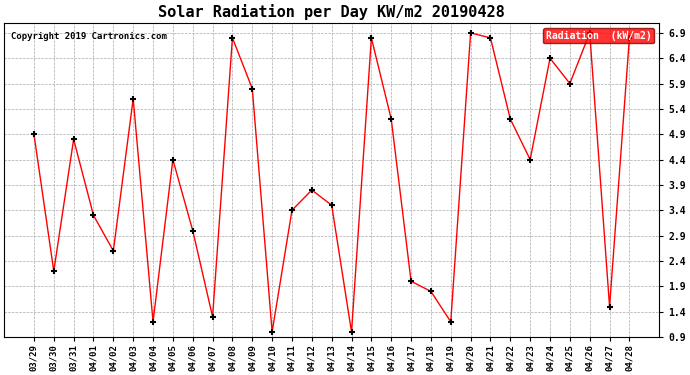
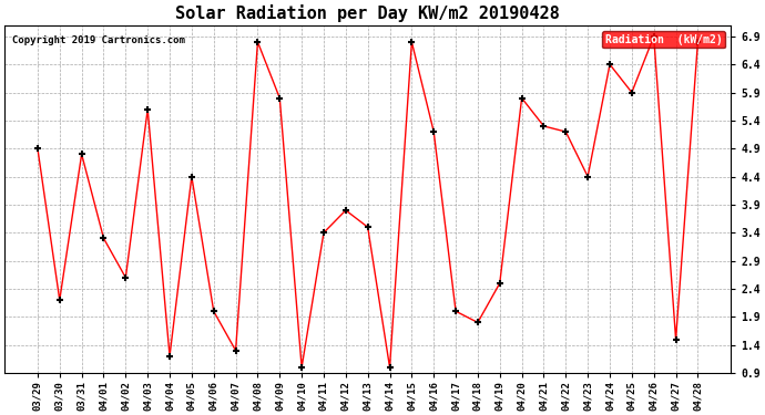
04/06: 3.0 -> 2.0
04/19: 1.2 -> 2.5
04/20: 6.9 -> 5.8
04/21: 6.8 -> 5.3
